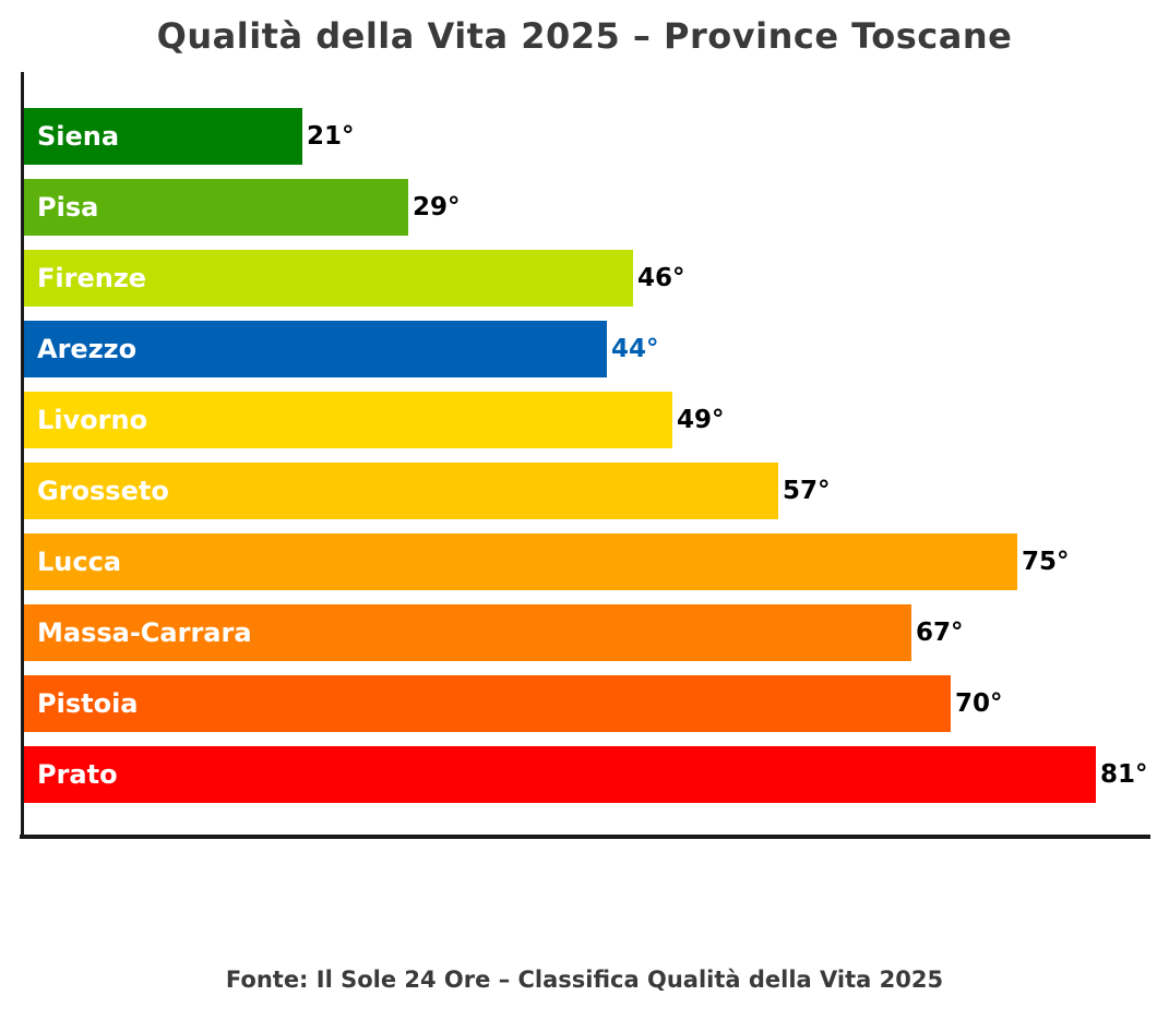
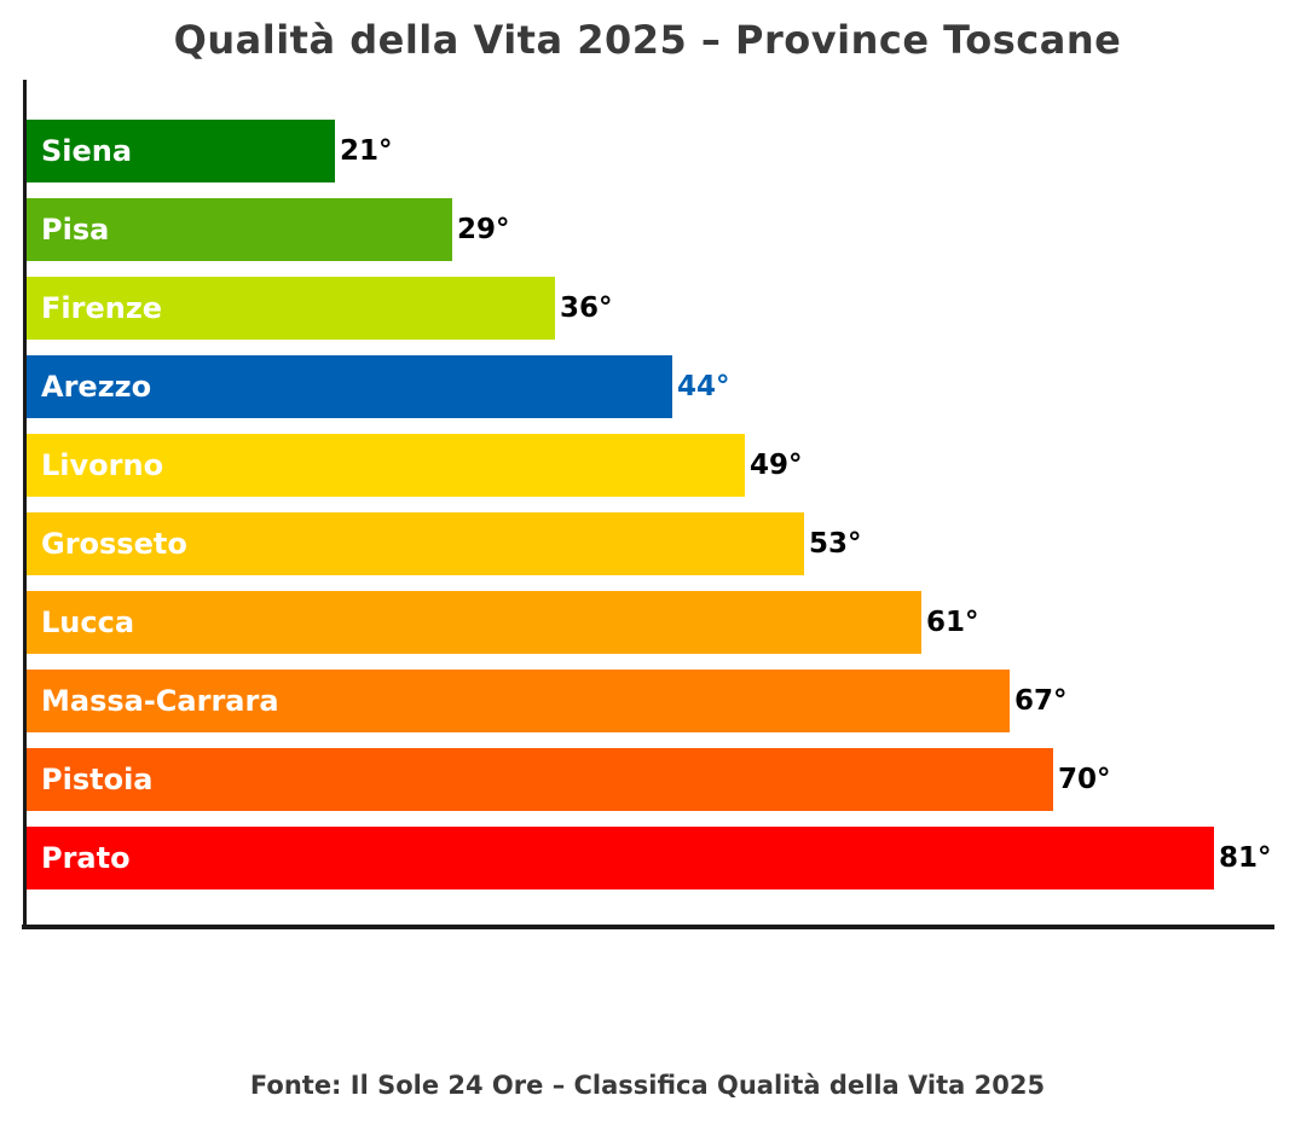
Firenze: 46° -> 36°
Grosseto: 57° -> 53°
Lucca: 75° -> 61°
